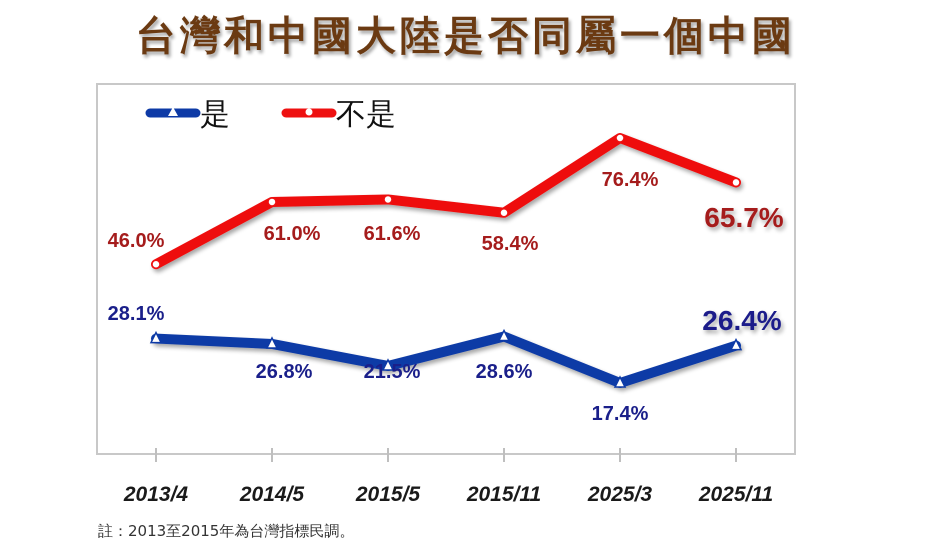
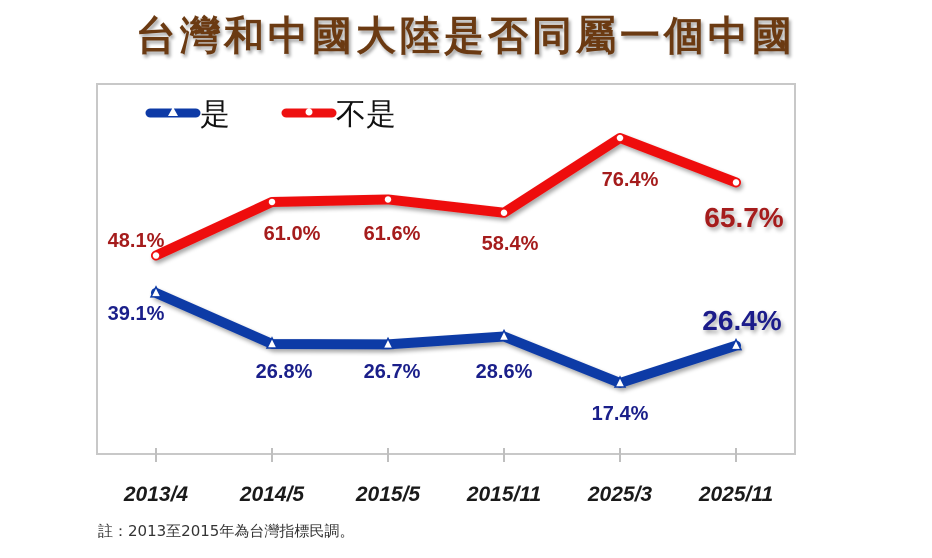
是/2013/4: 28.1% -> 39.1%
不是/2013/4: 46.0% -> 48.1%
是/2015/5: 21.5% -> 26.7%
